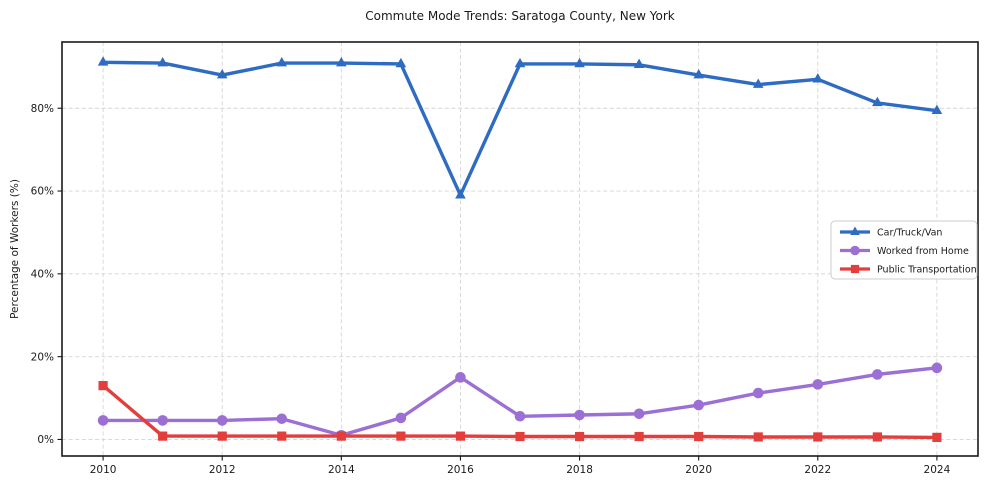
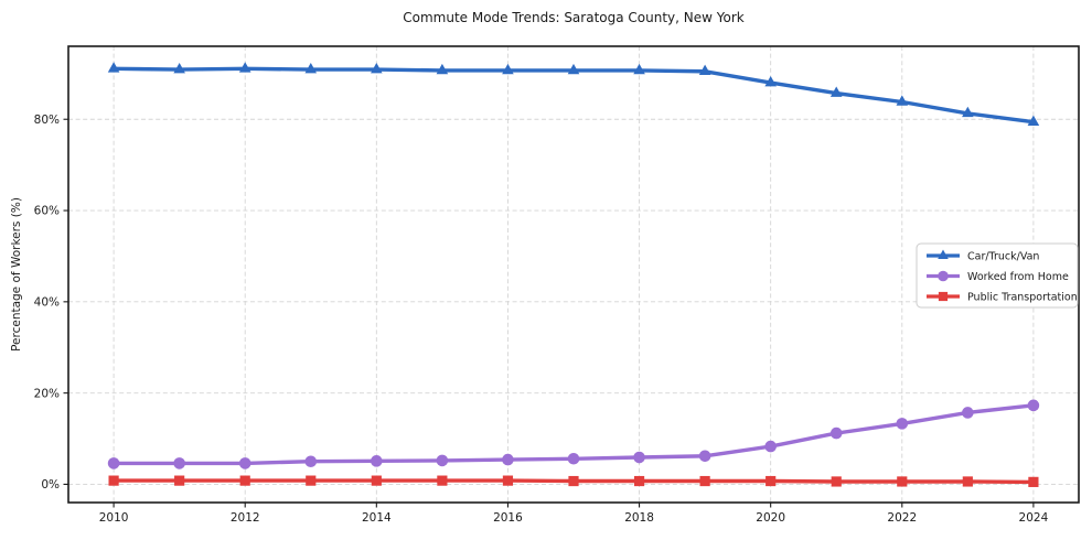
Public Transportation/2010: 13% -> 1%
Car/Truck/Van/2012: 88% -> 91%
Worked from Home/2014: 1% -> 5%
Car/Truck/Van/2016: 59% -> 91%
Worked from Home/2016: 15% -> 5%
Car/Truck/Van/2022: 87% -> 84%
